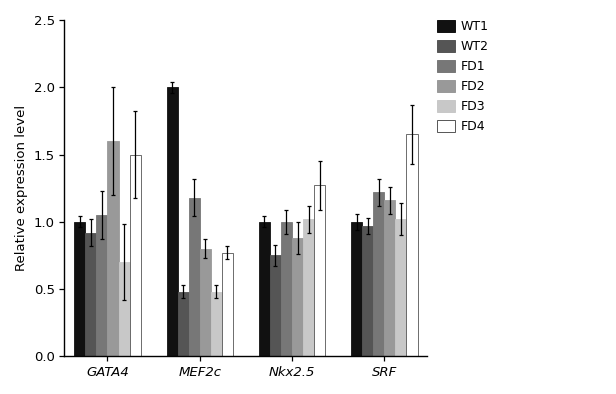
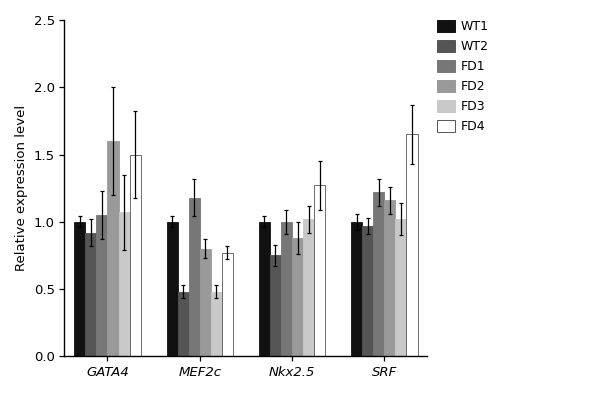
FD3/GATA4: 0.70 -> 1.07
WT1/MEF2c: 2 -> 1
